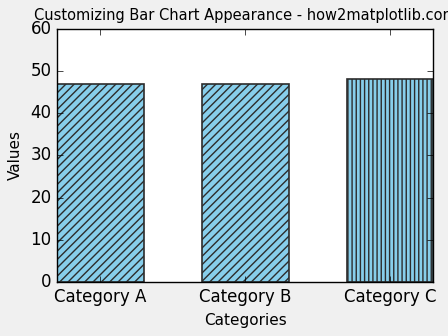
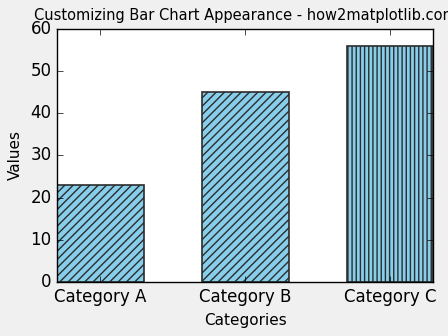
Category A: 47 -> 23
Category B: 47 -> 45
Category C: 48 -> 56
